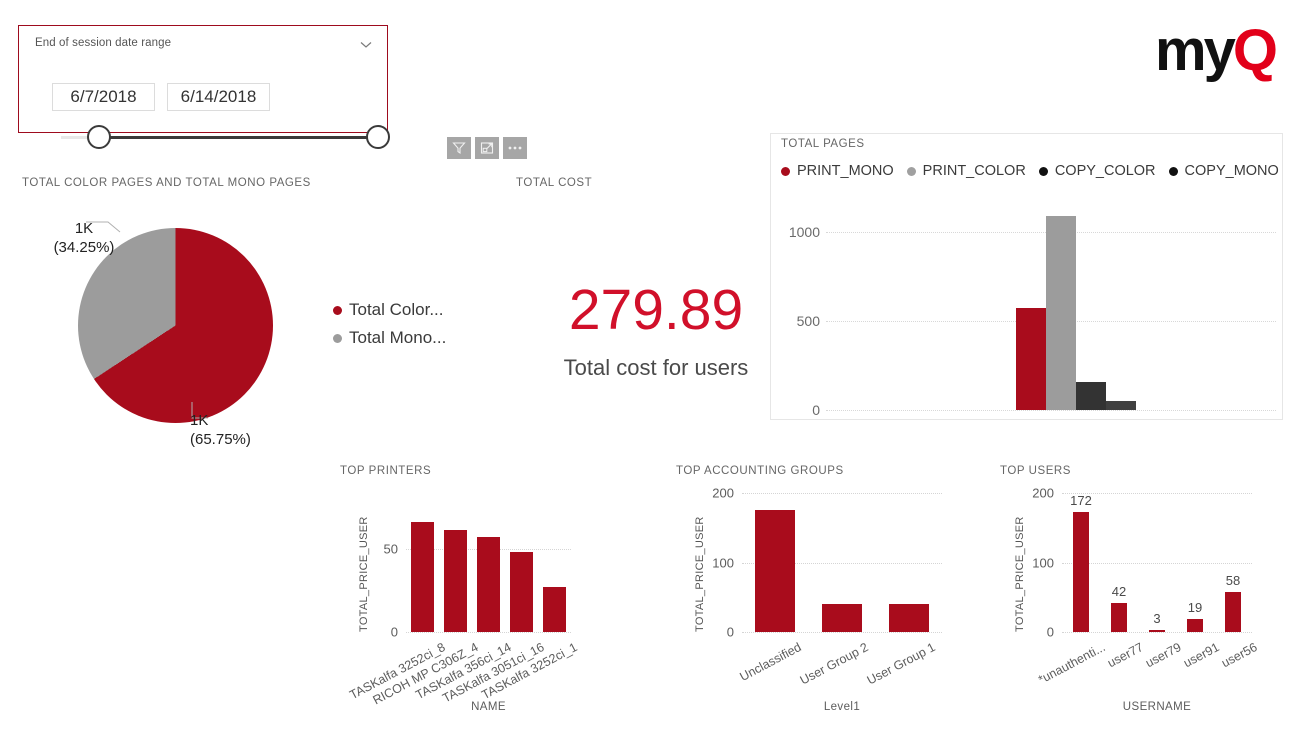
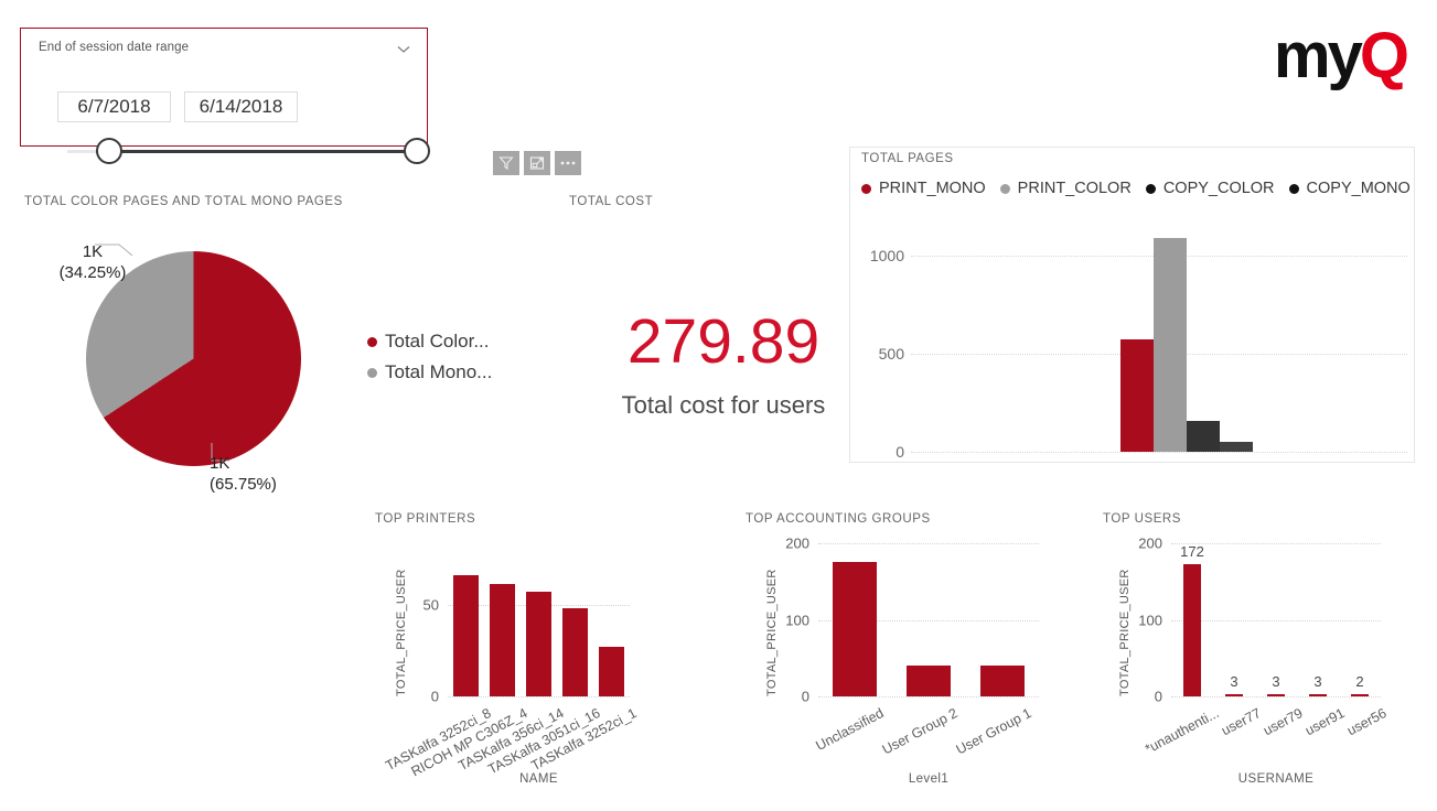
TOP USERS/user77: 42 -> 3
TOP USERS/user91: 19 -> 3
TOP USERS/user56: 58 -> 2
